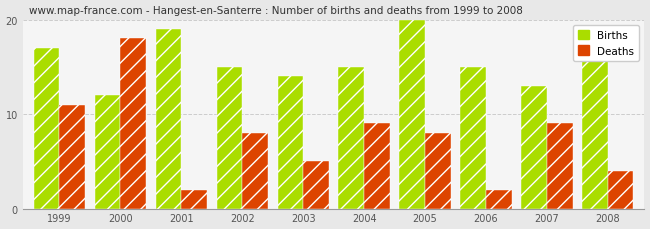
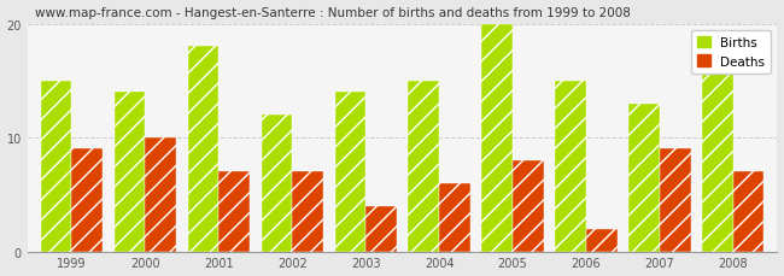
Births/1999: 17 -> 15
Deaths/1999: 11 -> 9
Births/2000: 12 -> 14
Deaths/2000: 18 -> 10
Births/2001: 19 -> 18
Deaths/2001: 2 -> 7
Births/2002: 15 -> 12
Deaths/2002: 8 -> 7
Deaths/2003: 5 -> 4
Deaths/2004: 9 -> 6
Deaths/2008: 4 -> 7
